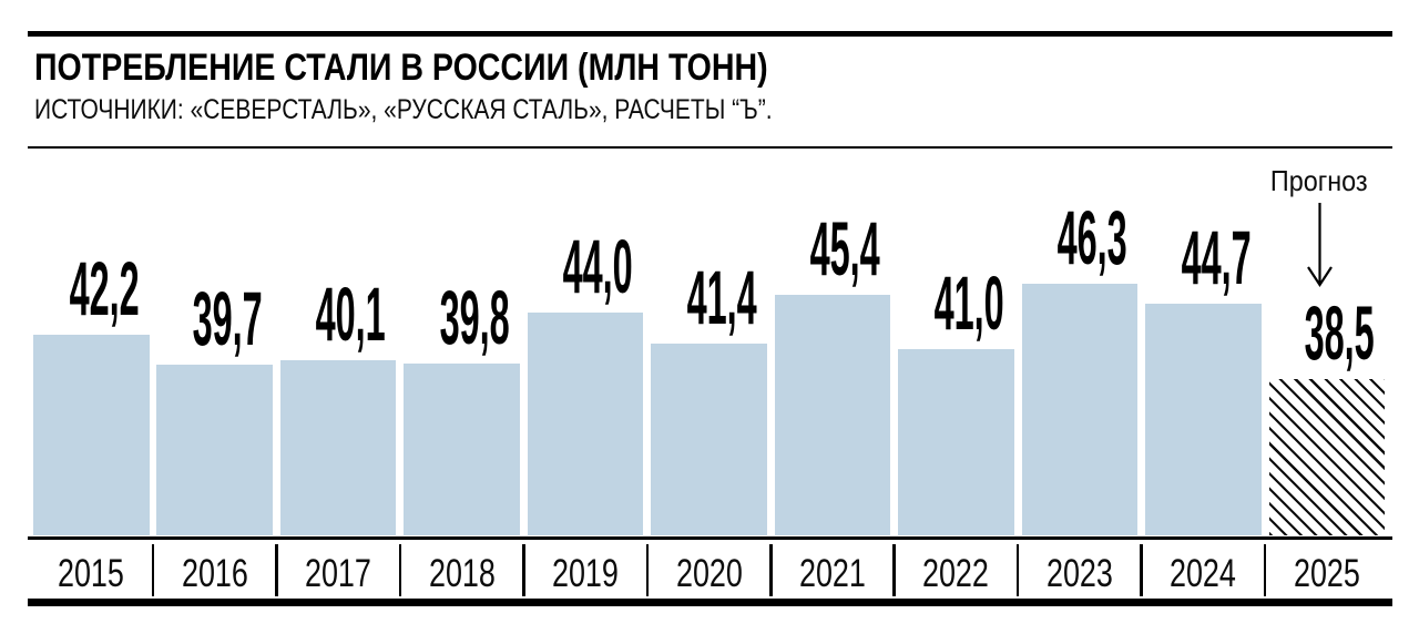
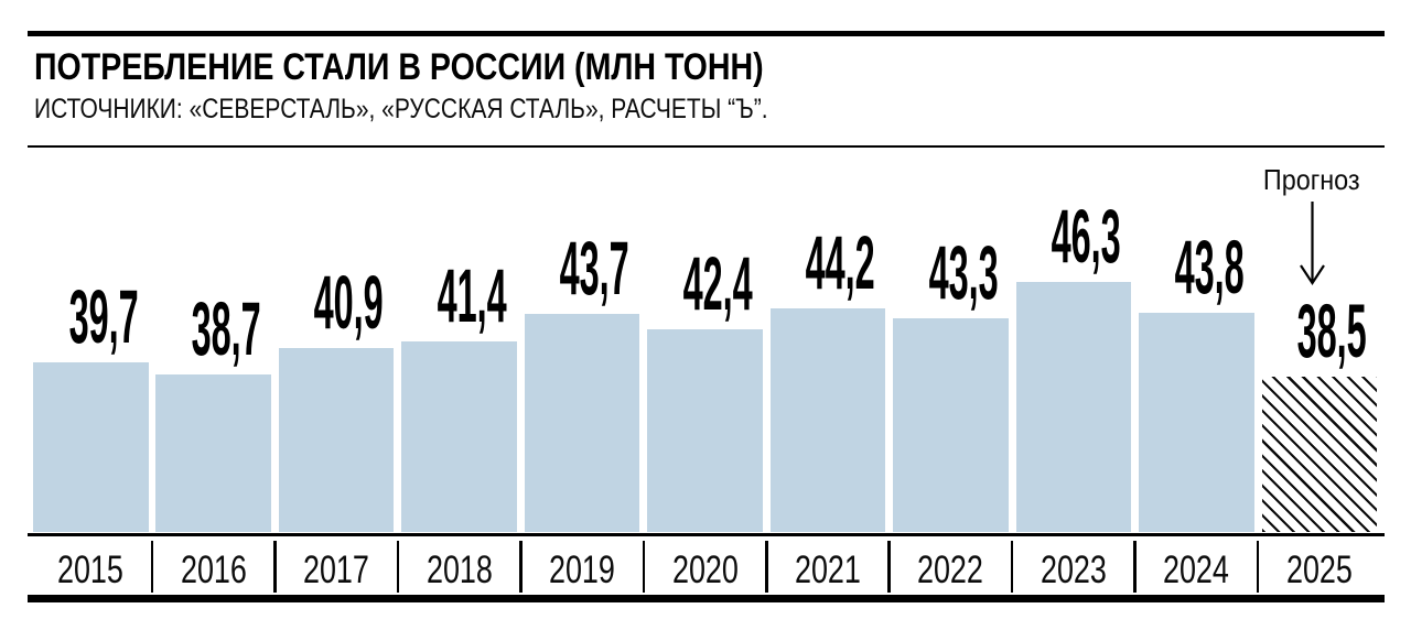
2015: 42,2 -> 39,7
2016: 39,7 -> 38,7
2017: 40,1 -> 40,9
2018: 39,8 -> 41,4
2019: 44,0 -> 43,7
2020: 41,4 -> 42,4
2021: 45,4 -> 44,2
2022: 41,0 -> 43,3
2024: 44,7 -> 43,8
